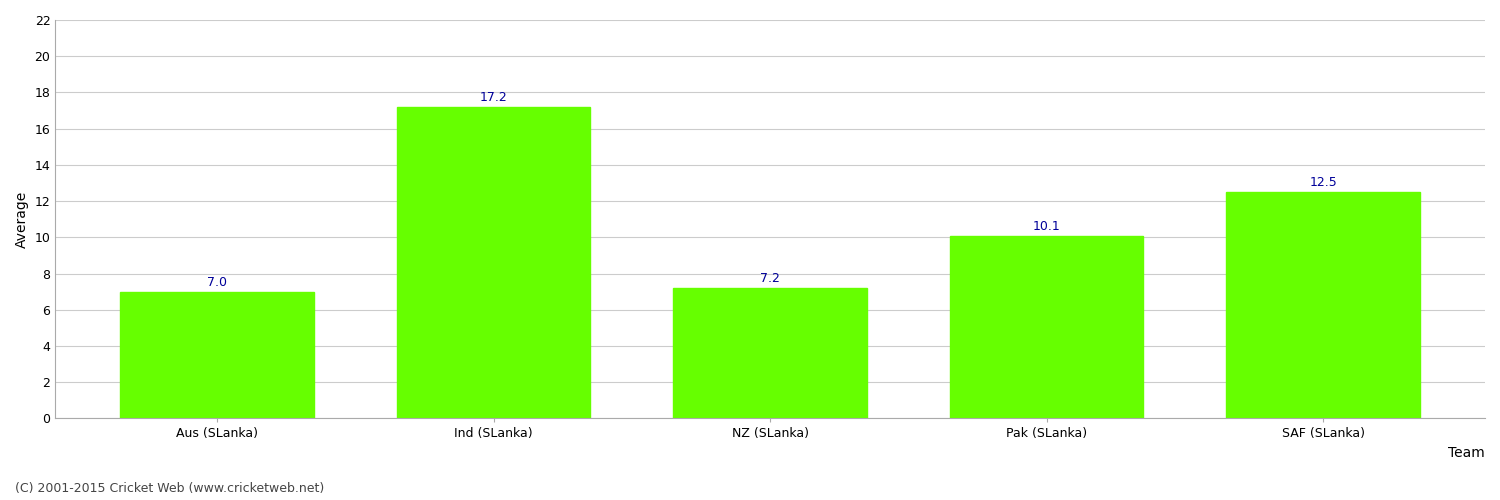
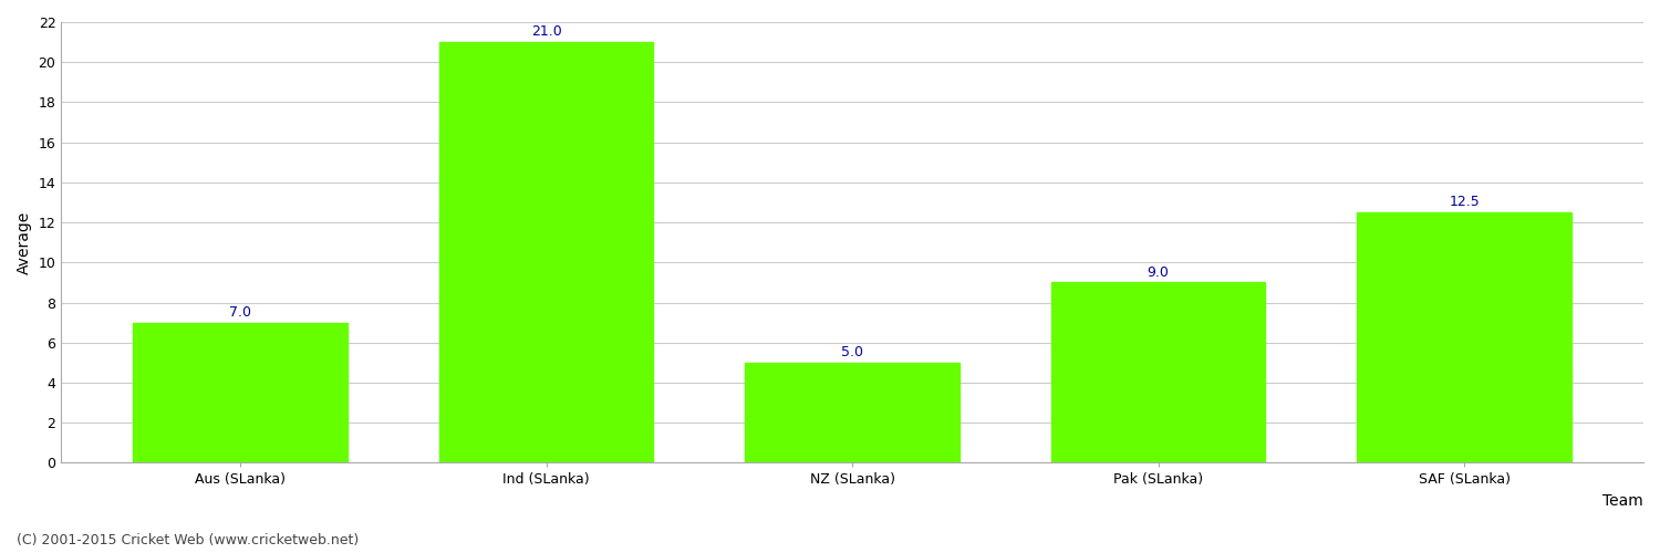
Ind (SLanka): 17.2 -> 21.0
NZ (SLanka): 7.2 -> 5.0
Pak (SLanka): 10.1 -> 9.0
